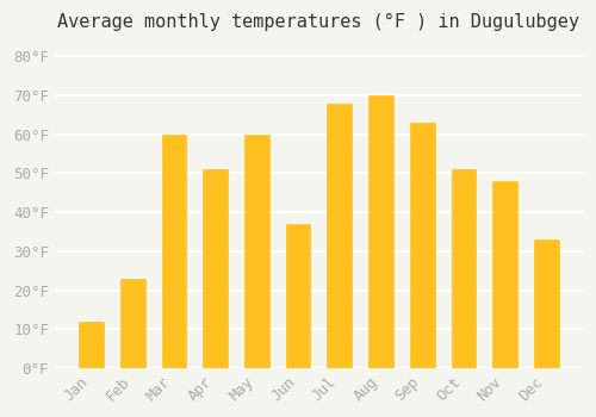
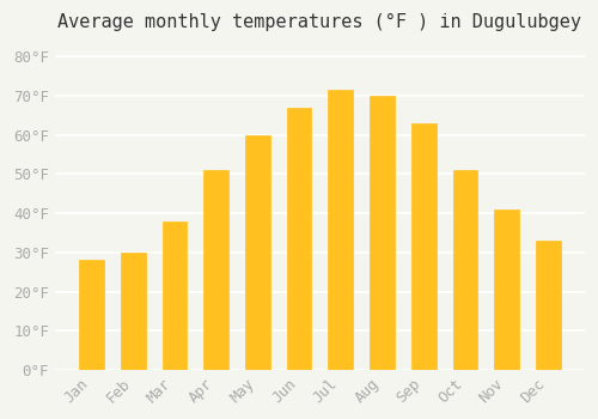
Jan: 12.0°F -> 28.0°F
Feb: 23.0°F -> 30.0°F
Mar: 60.0°F -> 38.0°F
Jun: 37.0°F -> 67.0°F
Jul: 68.0°F -> 71.5°F
Nov: 48.0°F -> 41.0°F
